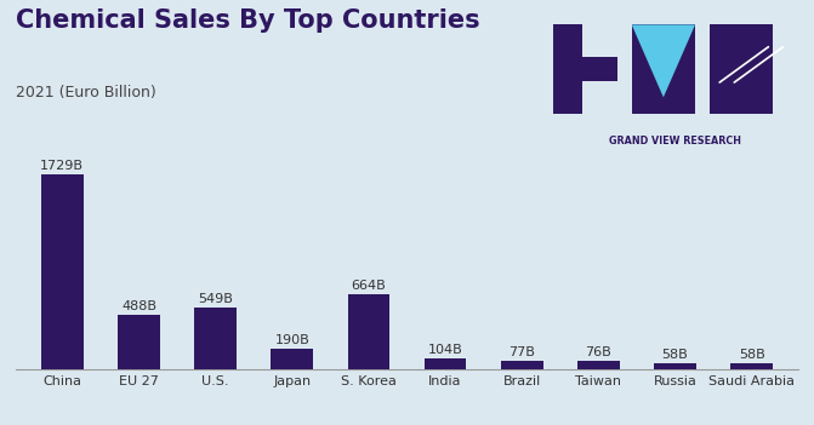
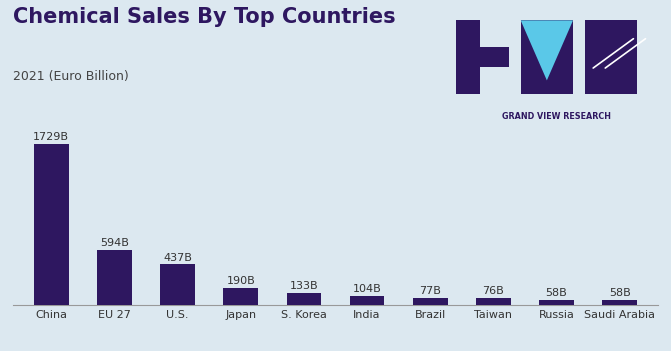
EU 27: 488B -> 594B
U.S.: 549B -> 437B
S. Korea: 664B -> 133B
